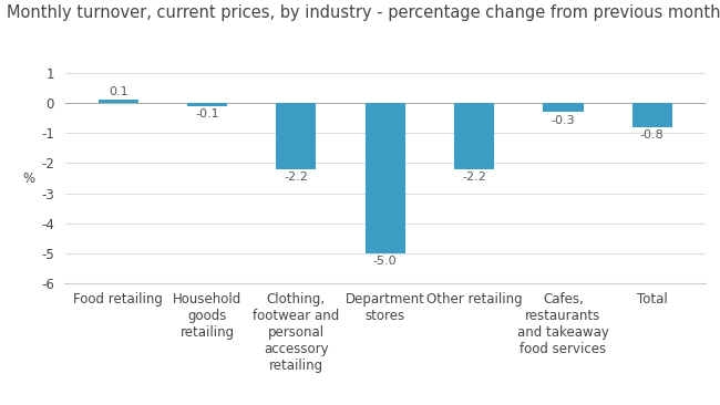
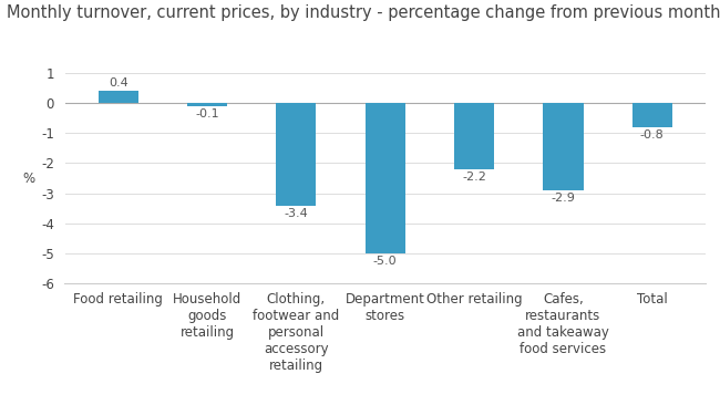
Food retailing: 0.1 -> 0.4
Clothing, footwear and personal accessory retailing: -2.2 -> -3.4
Cafes, restaurants and takeaway food services: -0.3 -> -2.9
